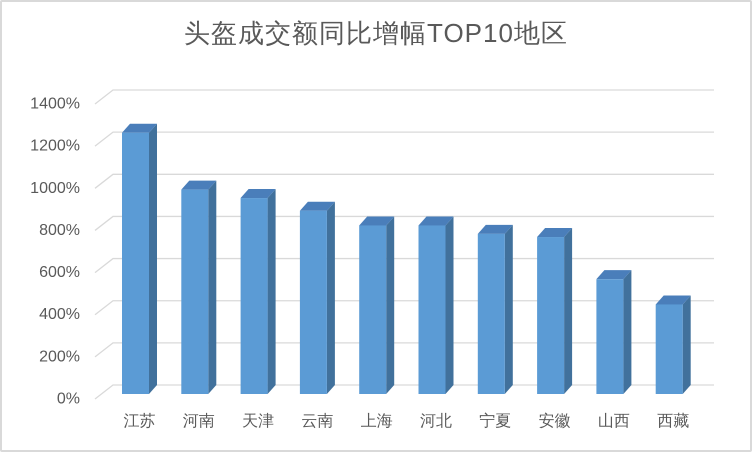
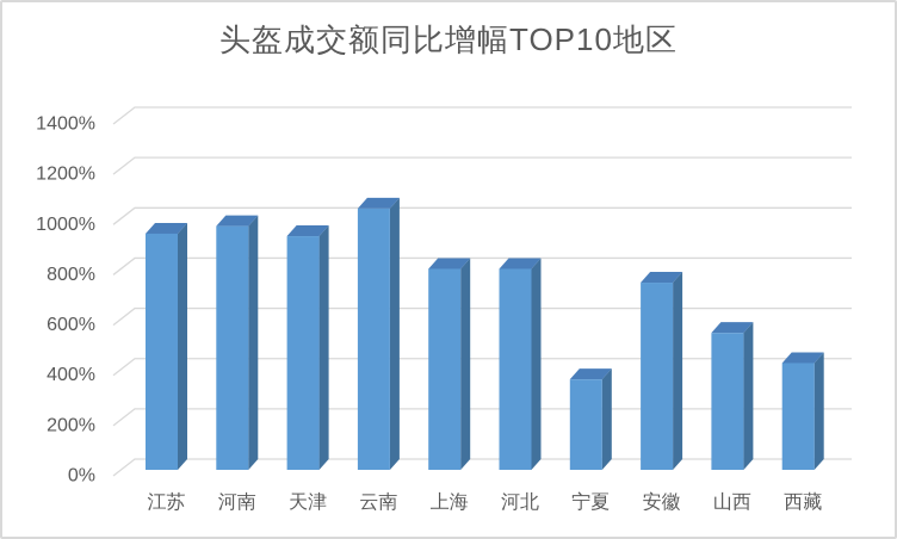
江苏: 1240% -> 940%
云南: 870% -> 1040%
宁夏: 760% -> 360%
